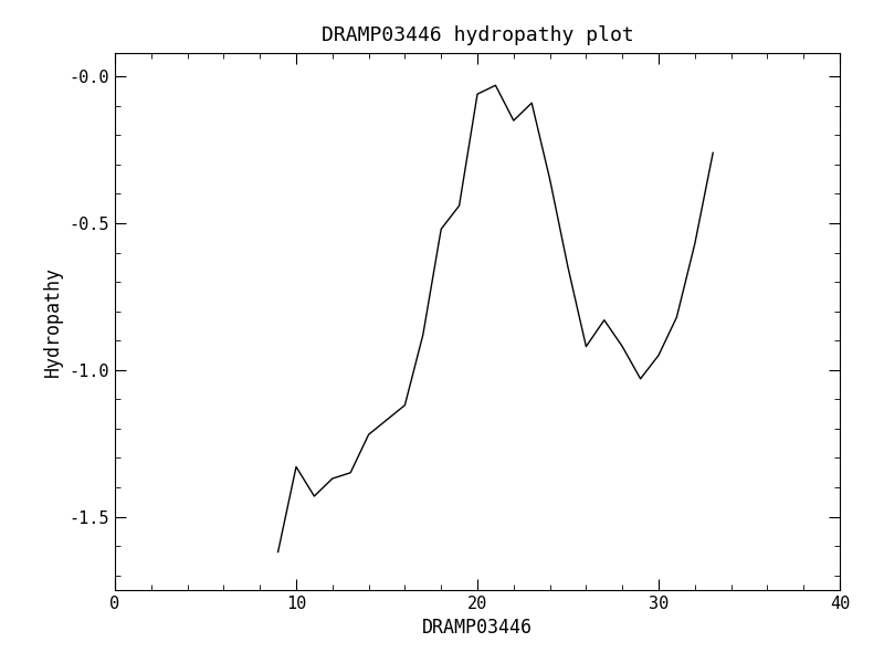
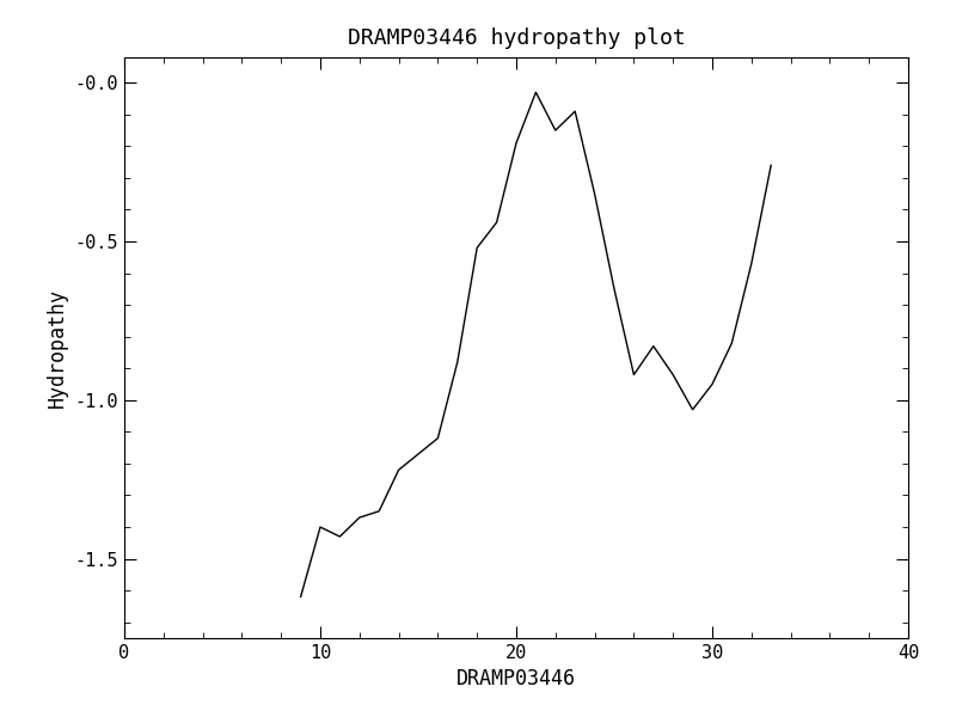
10: -1.33 -> -1.40
20: -0.06 -> -0.19
